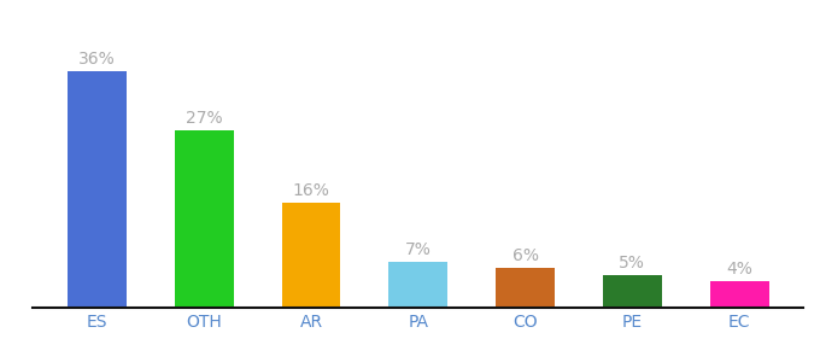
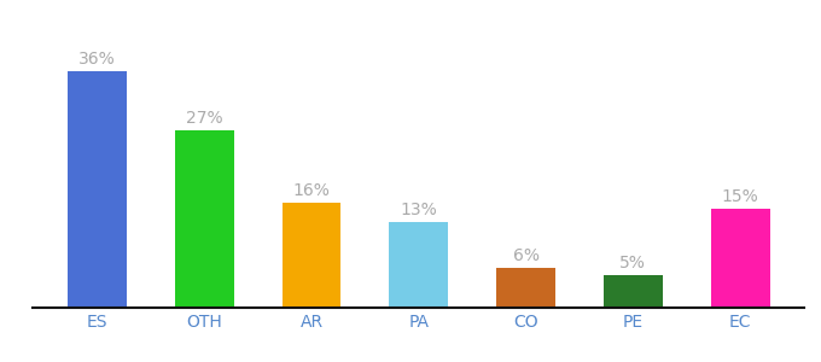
PA: 7% -> 13%
EC: 4% -> 15%
